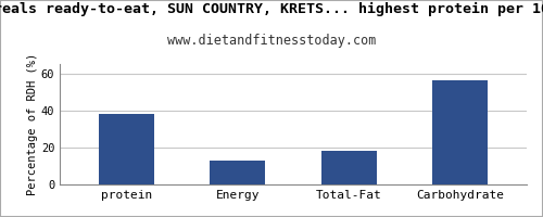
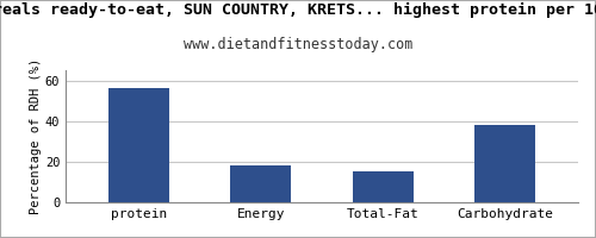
protein: 38 -> 56
Energy: 13 -> 18
Total-Fat: 18 -> 15
Carbohydrate: 56 -> 38
